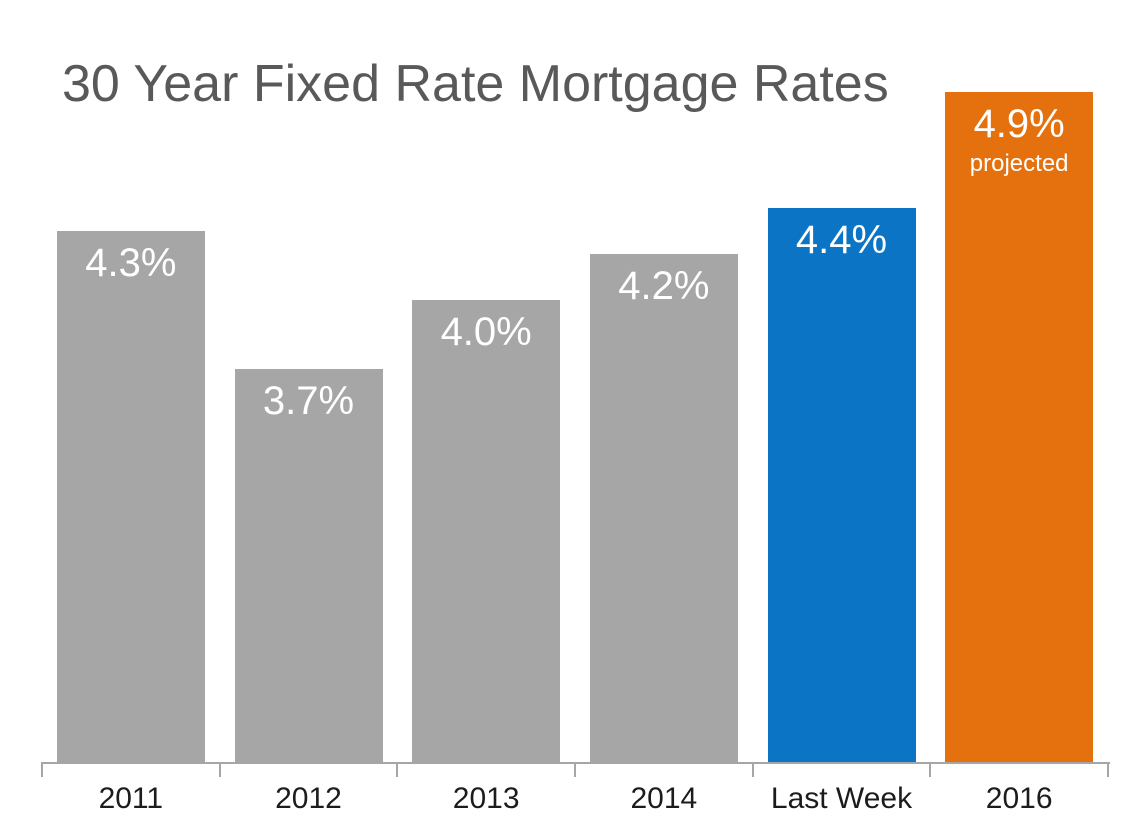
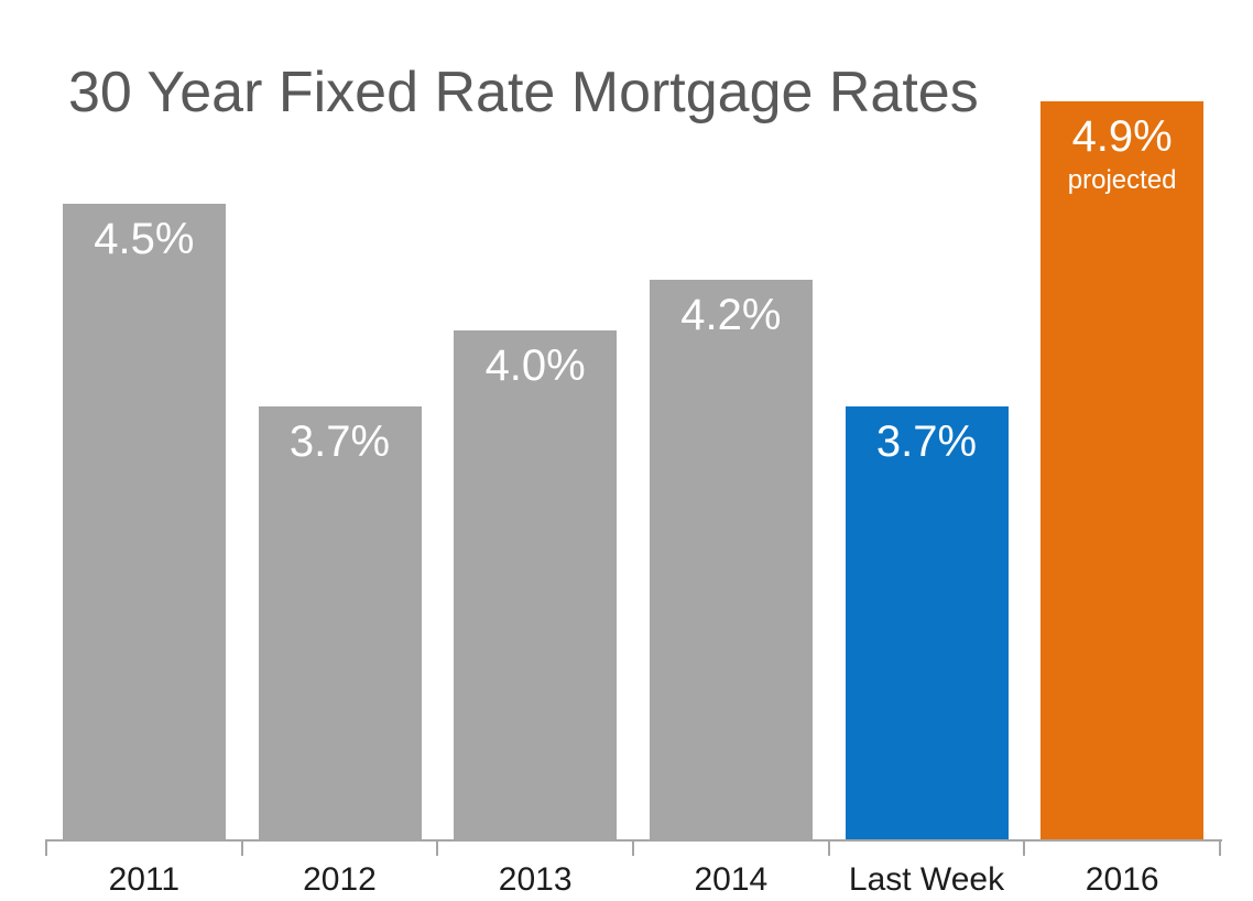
2011: 4.3% -> 4.5%
Last Week: 4.4% -> 3.7%
